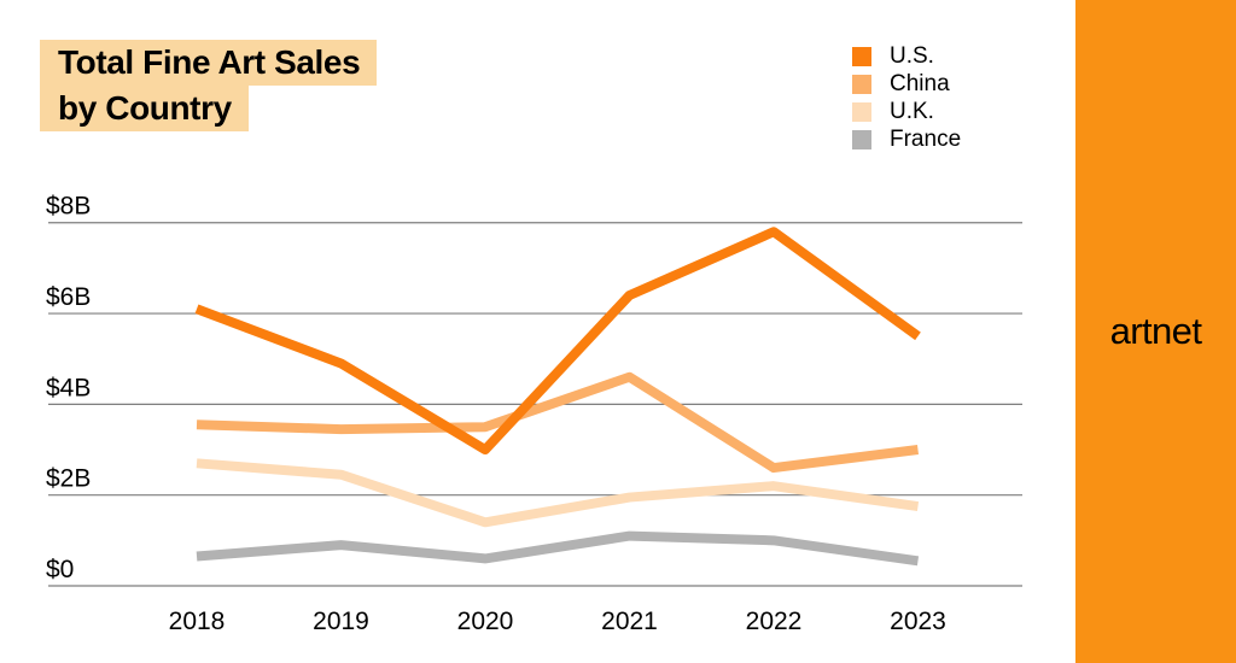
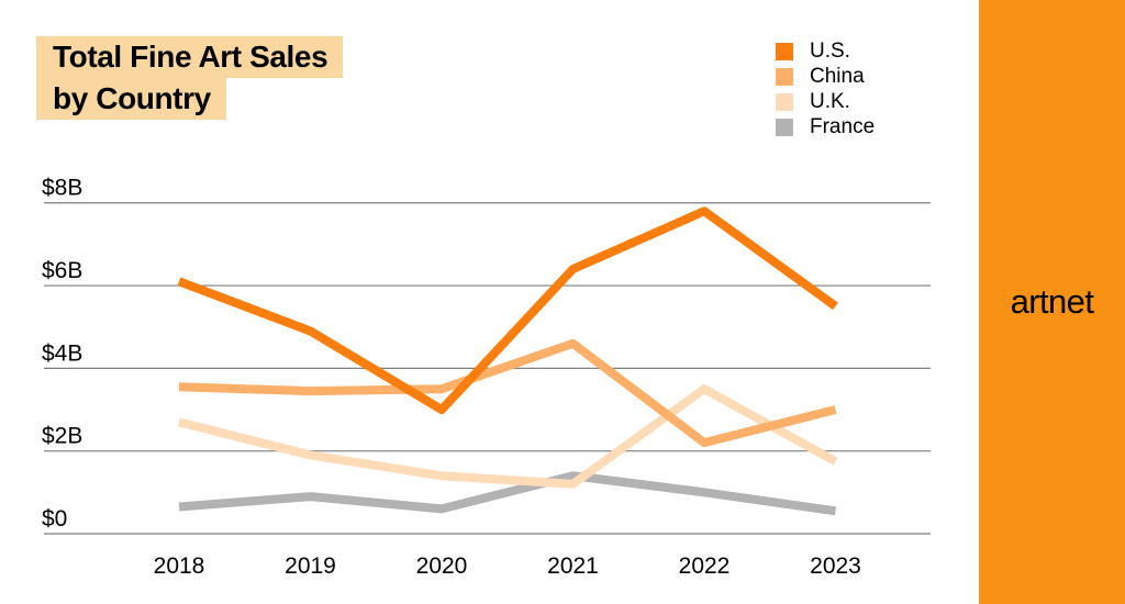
U.K./2019: $2.5B -> $1.9B
U.K./2021: $1.9B -> $1.2B
France/2021: $1.1B -> $1.4B
China/2022: $2.6B -> $2.2B
U.K./2022: $2.2B -> $3.5B
